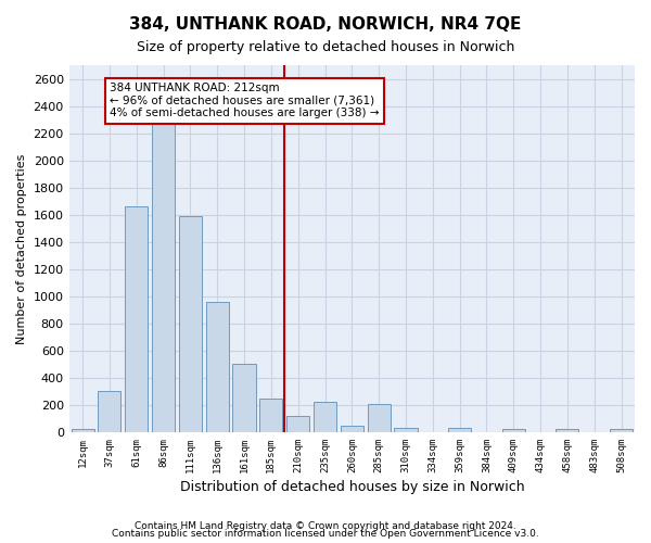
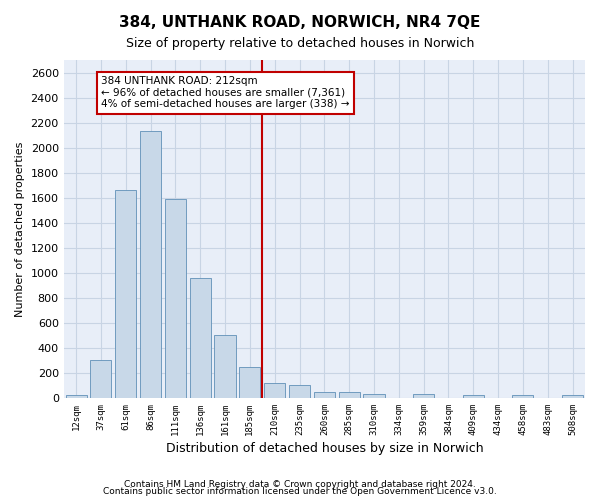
86sqm: 2280 -> 2130
235sqm: 220 -> 100
285sqm: 210 -> 40
